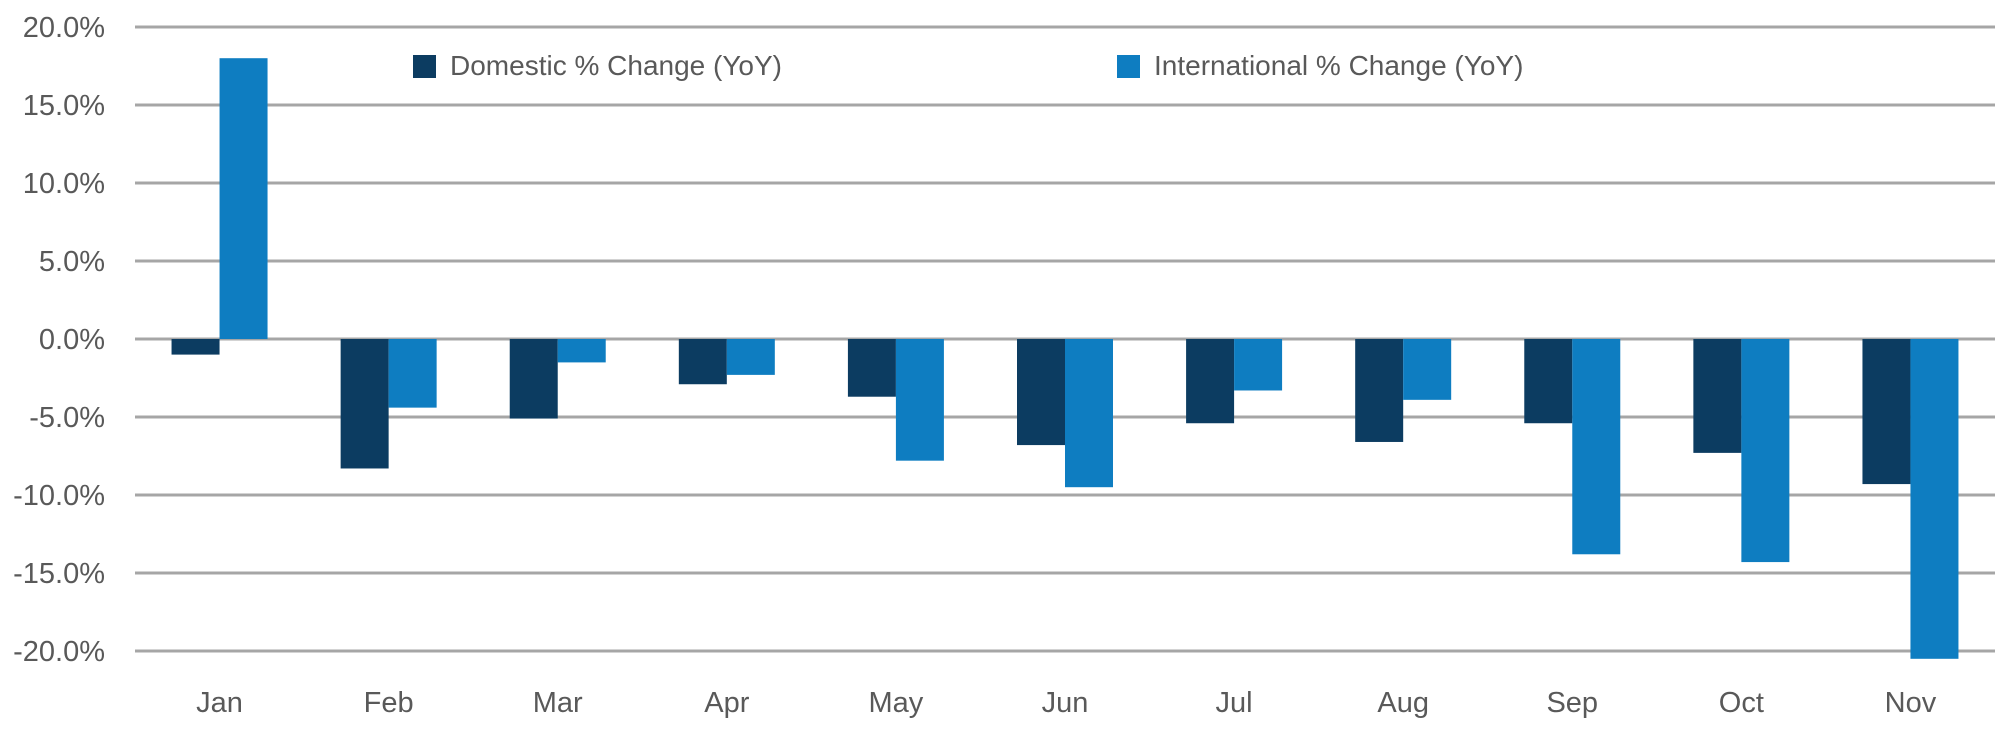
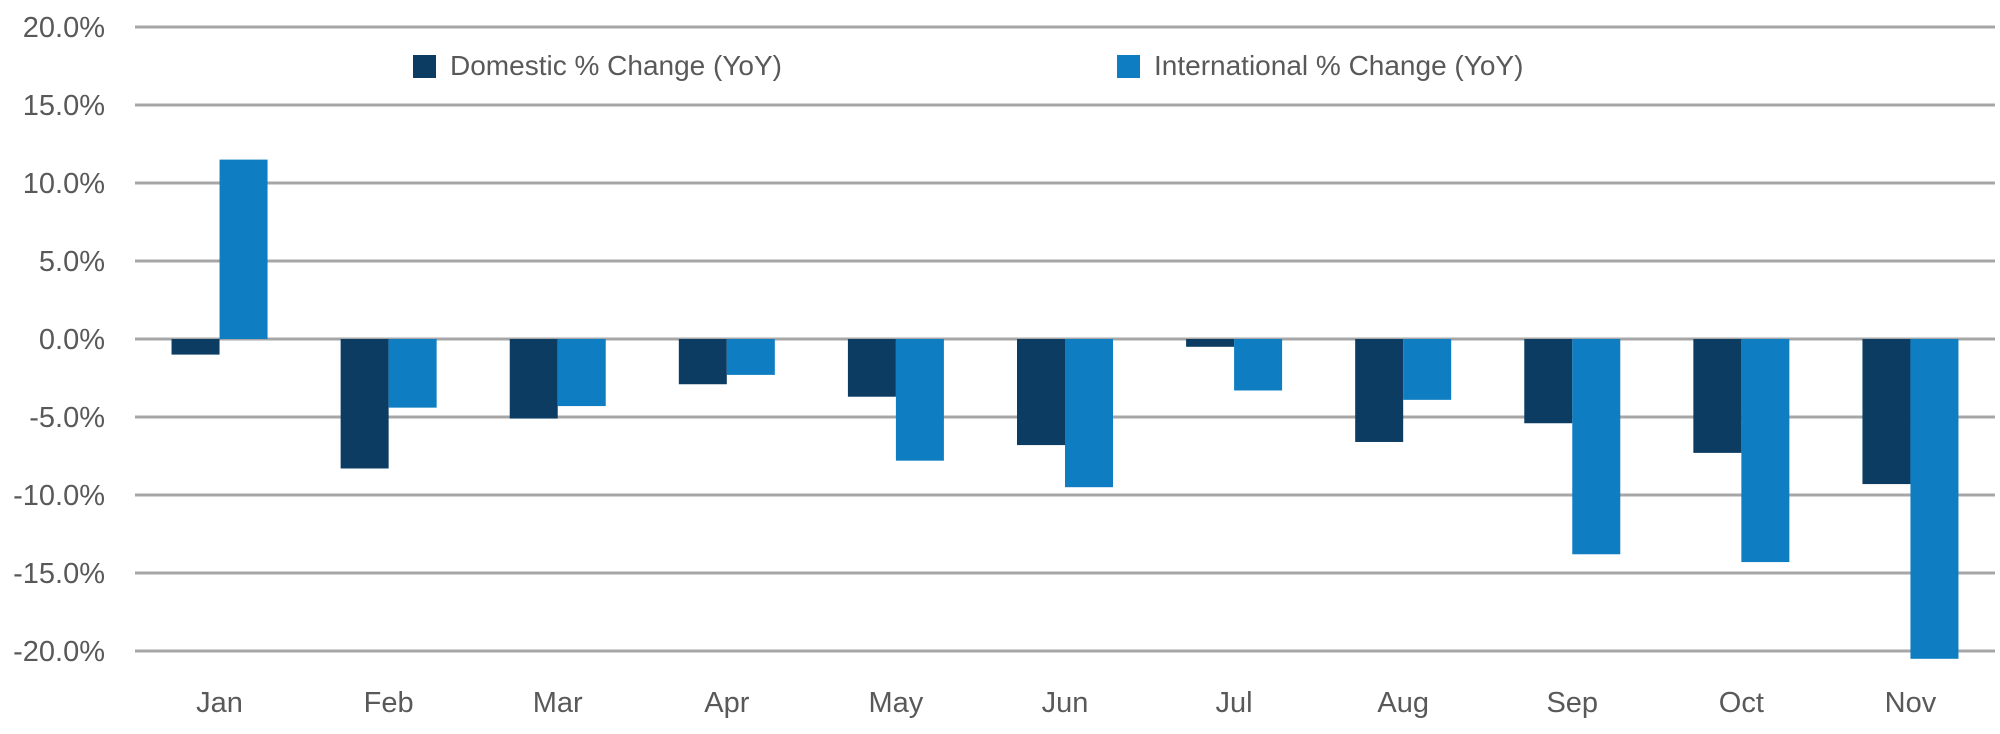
International % Change (YoY)/Jan: 18.0% -> 11.5%
International % Change (YoY)/Mar: -1.5% -> -4.3%
Domestic % Change (YoY)/Jul: -5.4% -> -0.5%
